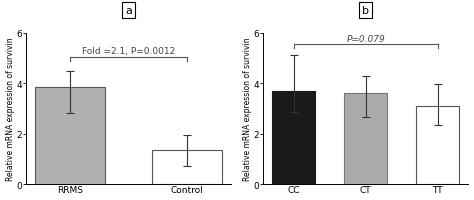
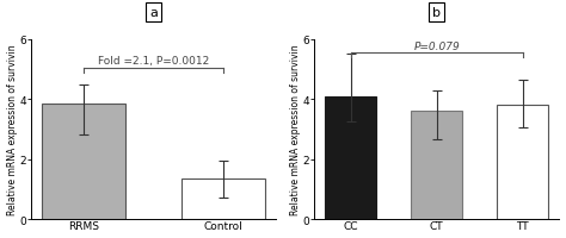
CC: 3.7 -> 4.1
TT: 3.1 -> 3.8
